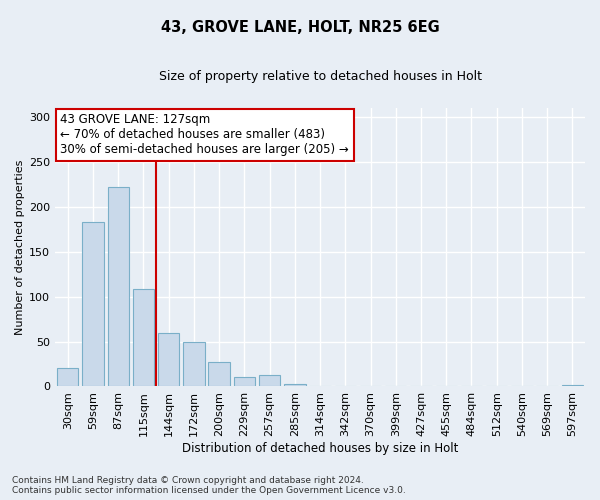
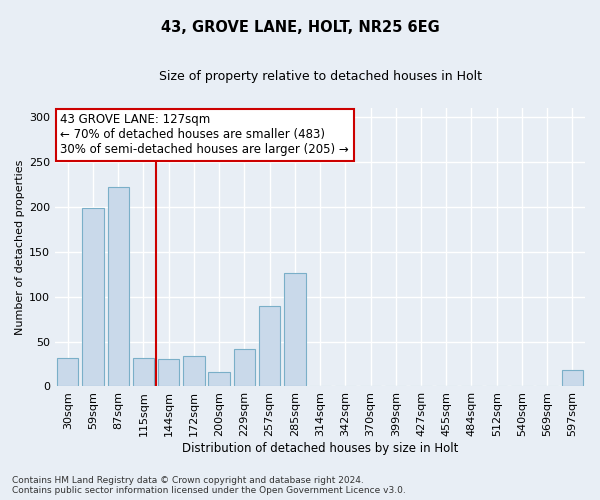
30sqm: 20 -> 32
59sqm: 183 -> 198
115sqm: 108 -> 32
144sqm: 60 -> 30
172sqm: 50 -> 34
200sqm: 27 -> 16
229sqm: 10 -> 42
257sqm: 13 -> 90
285sqm: 3 -> 126
597sqm: 2 -> 18
